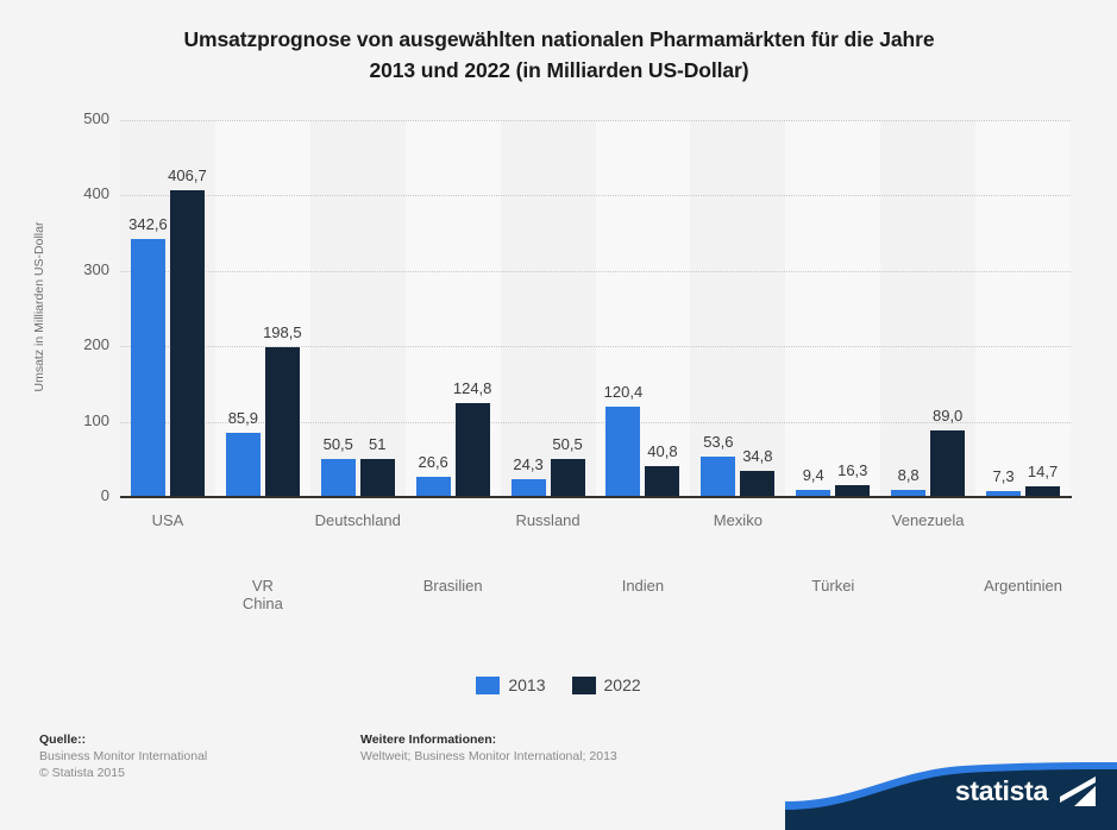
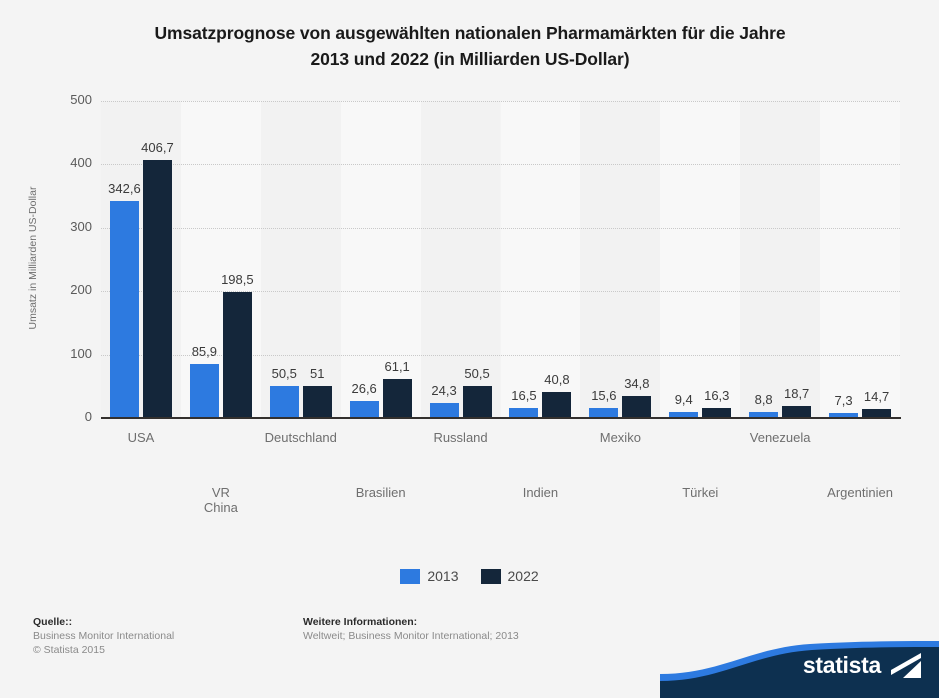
2022/Brasilien: 124,8 -> 61,1
2013/Indien: 120,4 -> 16,5
2013/Mexiko: 53,6 -> 15,6
2022/Venezuela: 89,0 -> 18,7
